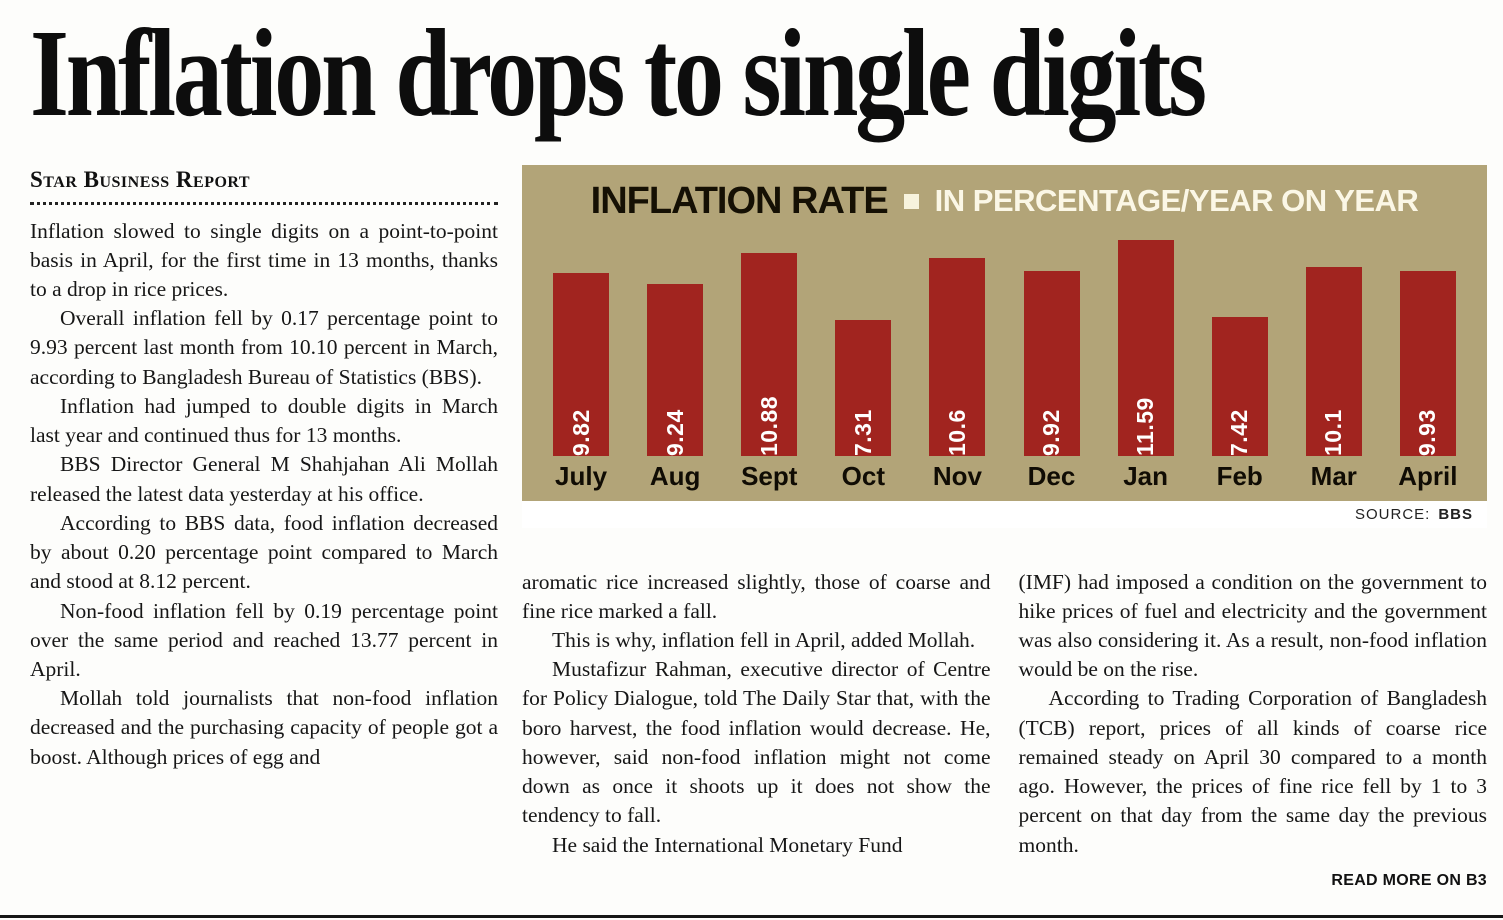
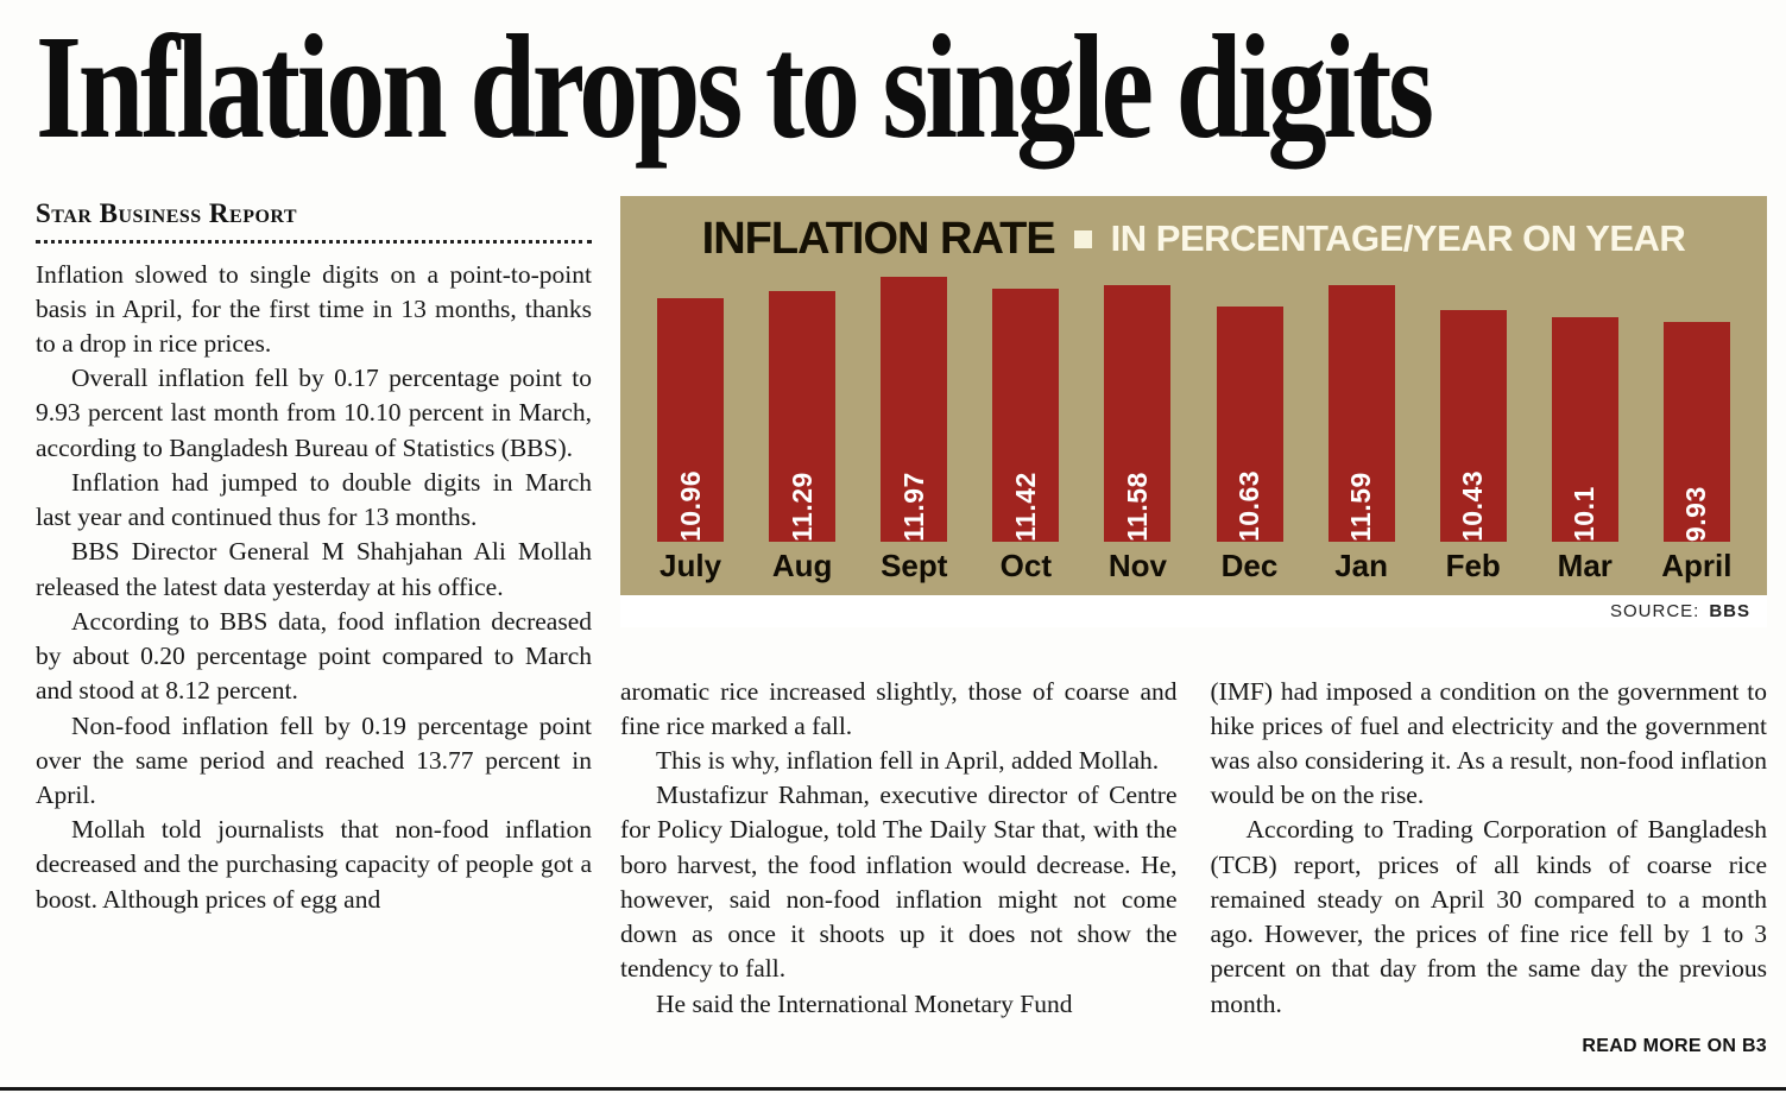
July: 9.82 -> 10.96
Aug: 9.24 -> 11.29
Sept: 10.88 -> 11.97
Oct: 7.31 -> 11.42
Nov: 10.6 -> 11.58
Dec: 9.92 -> 10.63
Feb: 7.42 -> 10.43
